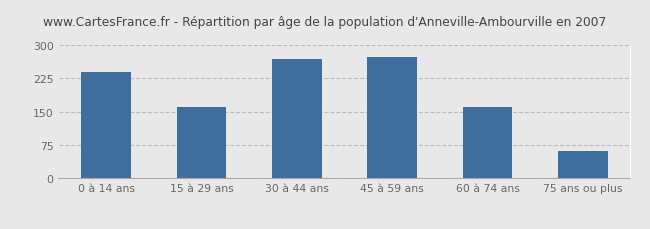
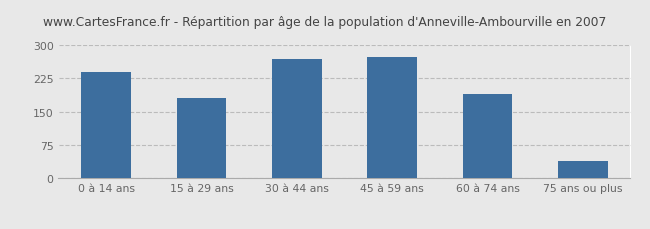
15 à 29 ans: 160 -> 180
60 à 74 ans: 160 -> 190
75 ans ou plus: 62 -> 40
